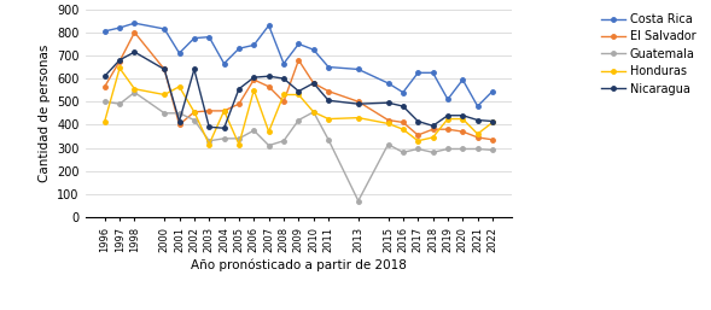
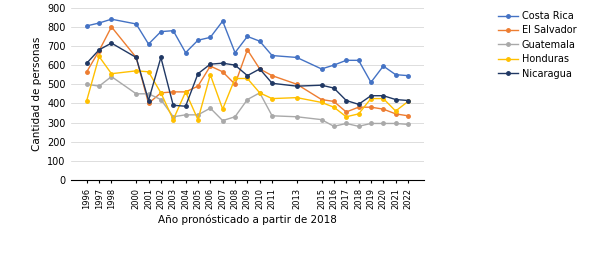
Honduras/2000: 530 -> 570
Guatemala/2013: 70 -> 330
Costa Rica/2016: 540 -> 600
Costa Rica/2021: 480 -> 550
